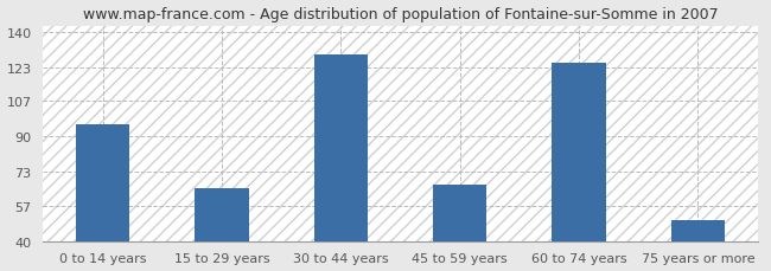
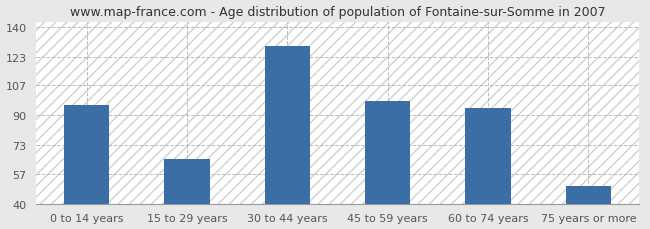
45 to 59 years: 67 -> 98
60 to 74 years: 125 -> 94
